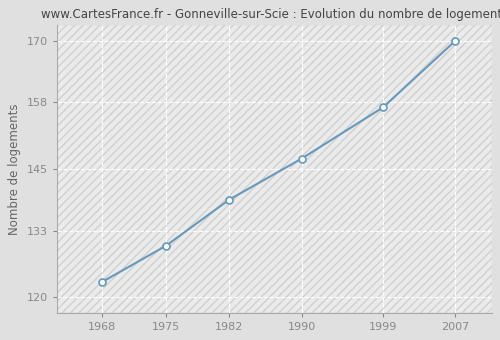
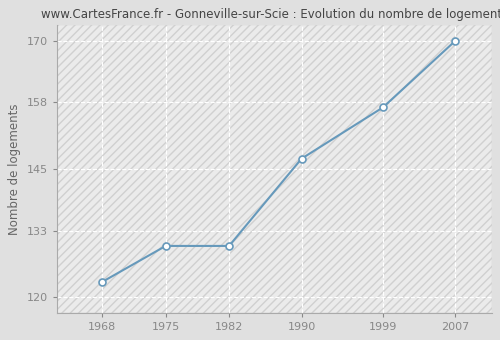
1982: 139 -> 130
